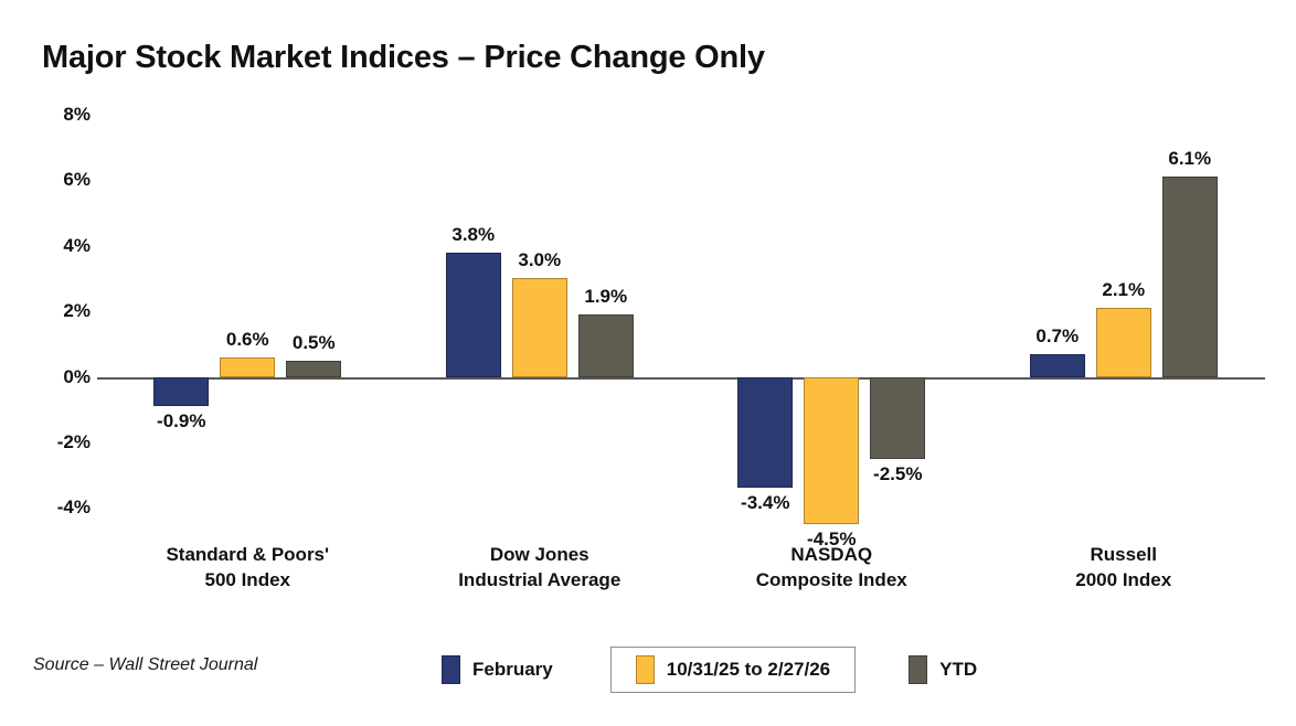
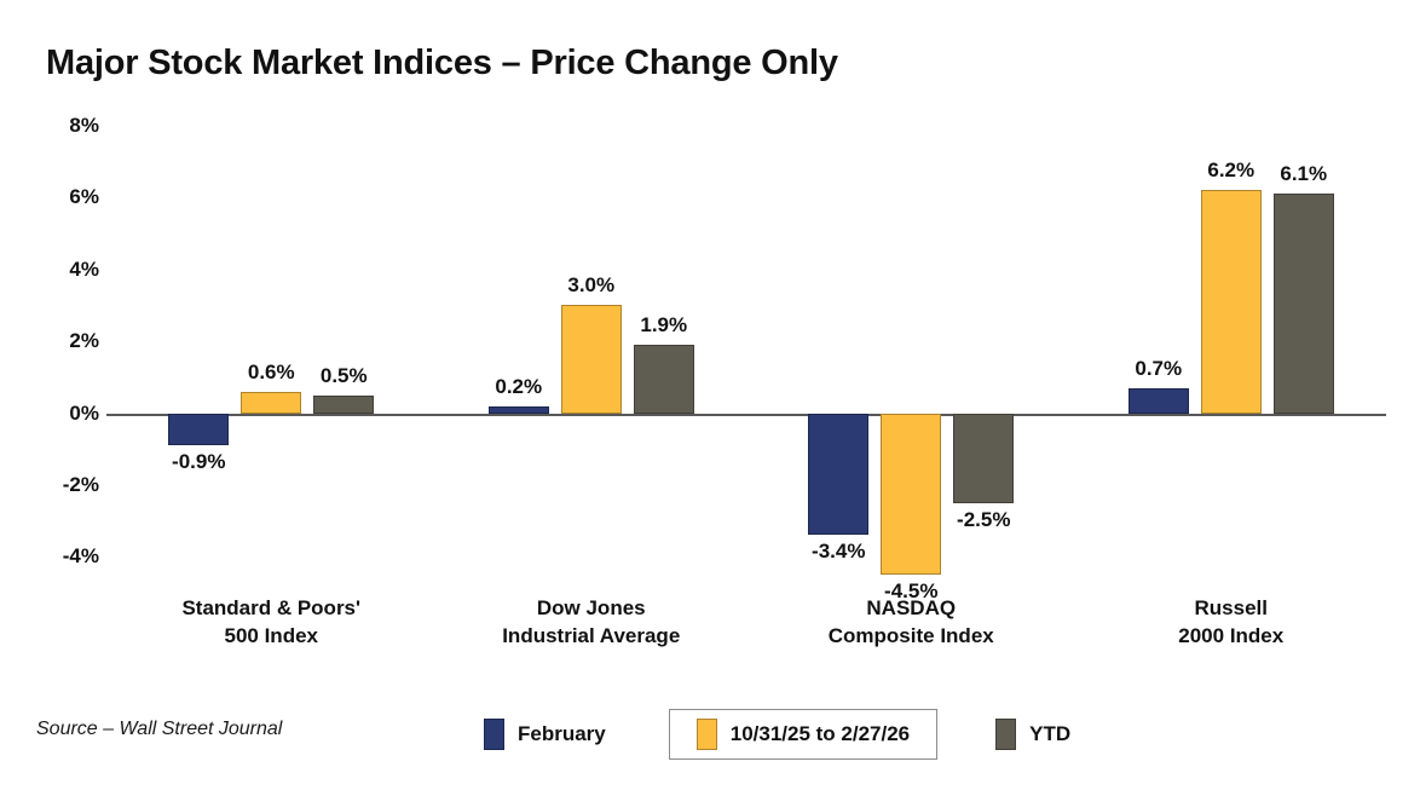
February/Dow Jones Industrial Average: 3.8% -> 0.2%
10/31/25 to 2/27/26/Russell 2000 Index: 2.1% -> 6.2%
